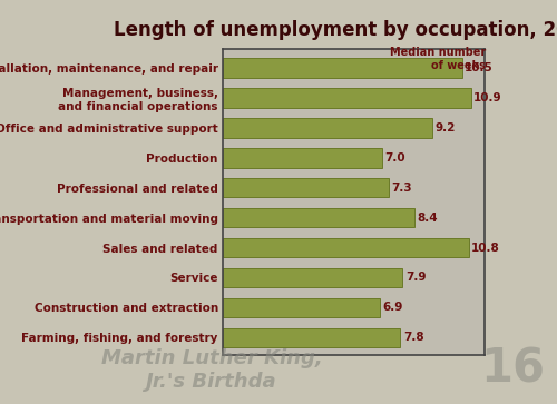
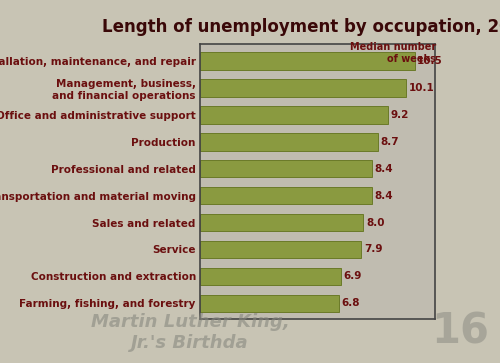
Management, business, and financial operations: 10.9 -> 10.1
Production: 7.0 -> 8.7
Professional and related: 7.3 -> 8.4
Sales and related: 10.8 -> 8.0
Farming, fishing, and forestry: 7.8 -> 6.8
